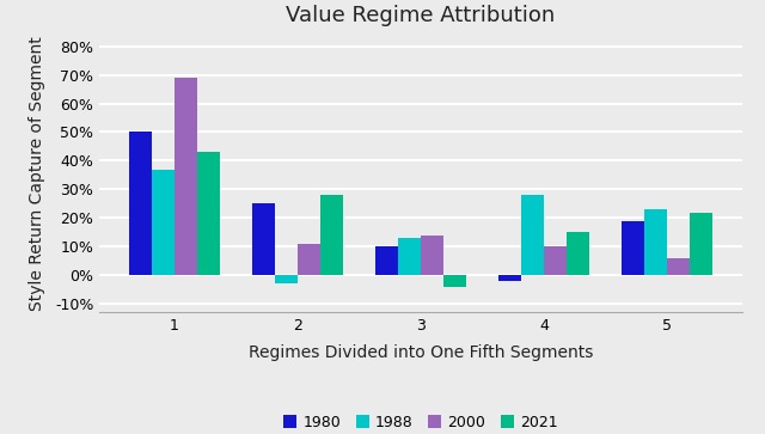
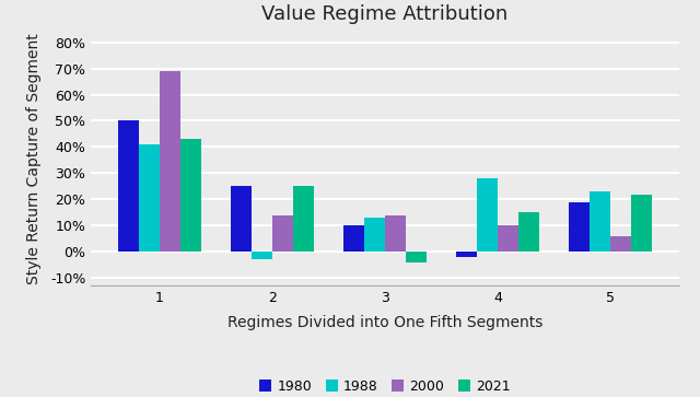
1988/1: 37% -> 41%
2000/2: 11% -> 14%
2021/2: 28% -> 25%
